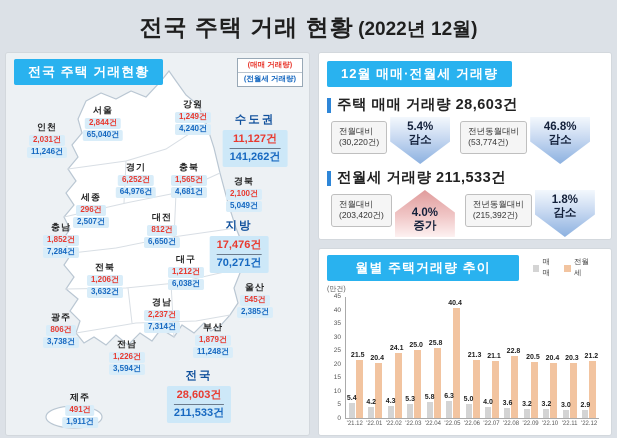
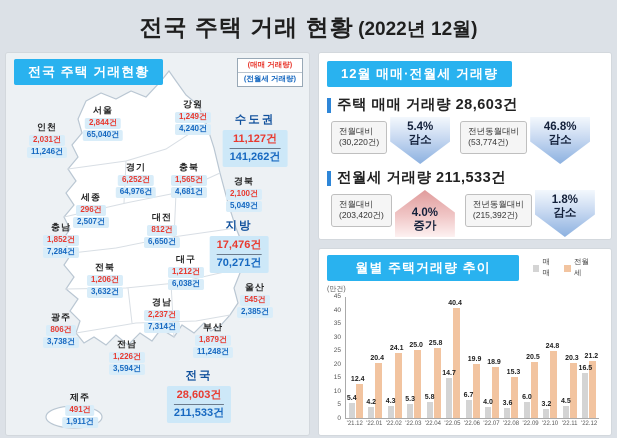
전월세/'21.12: 21.5 -> 12.4
매매/'22.05: 6.3 -> 14.7
매매/'22.06: 5.0 -> 6.7
전월세/'22.06: 21.3 -> 19.9
전월세/'22.07: 21.1 -> 18.9
전월세/'22.08: 22.8 -> 15.3
매매/'22.09: 3.2 -> 6.0
전월세/'22.10: 20.4 -> 24.8
매매/'22.11: 3.0 -> 4.5
매매/'22.12: 2.9 -> 16.5
